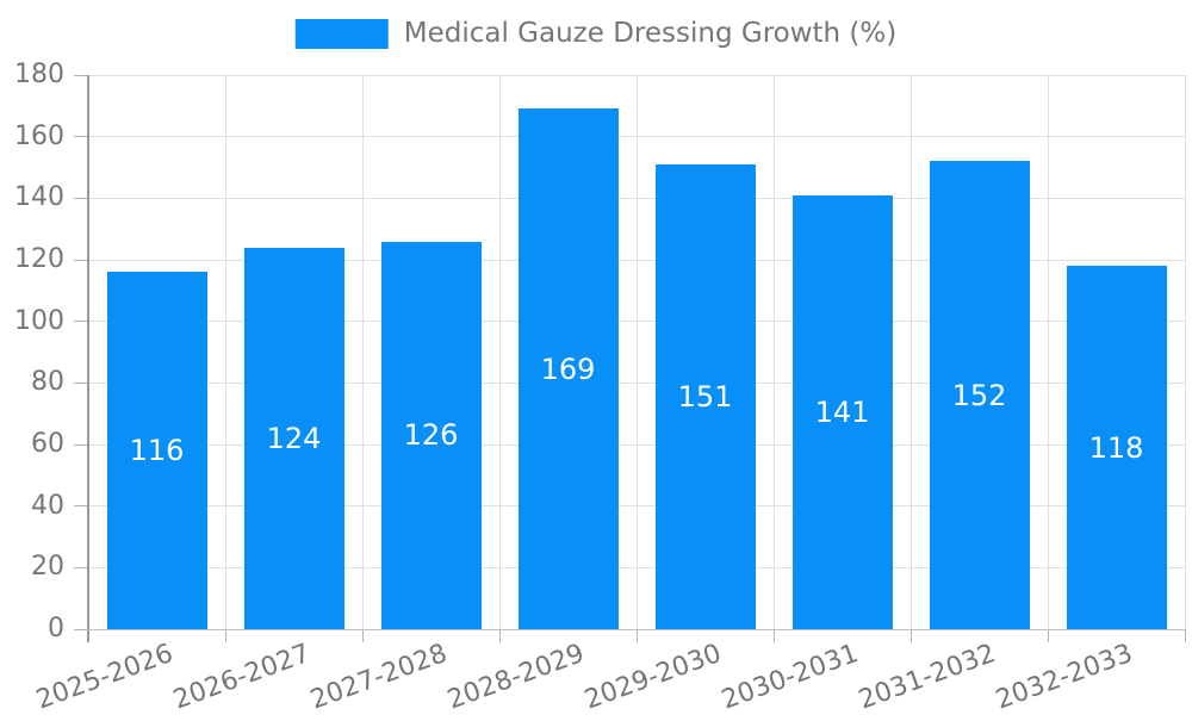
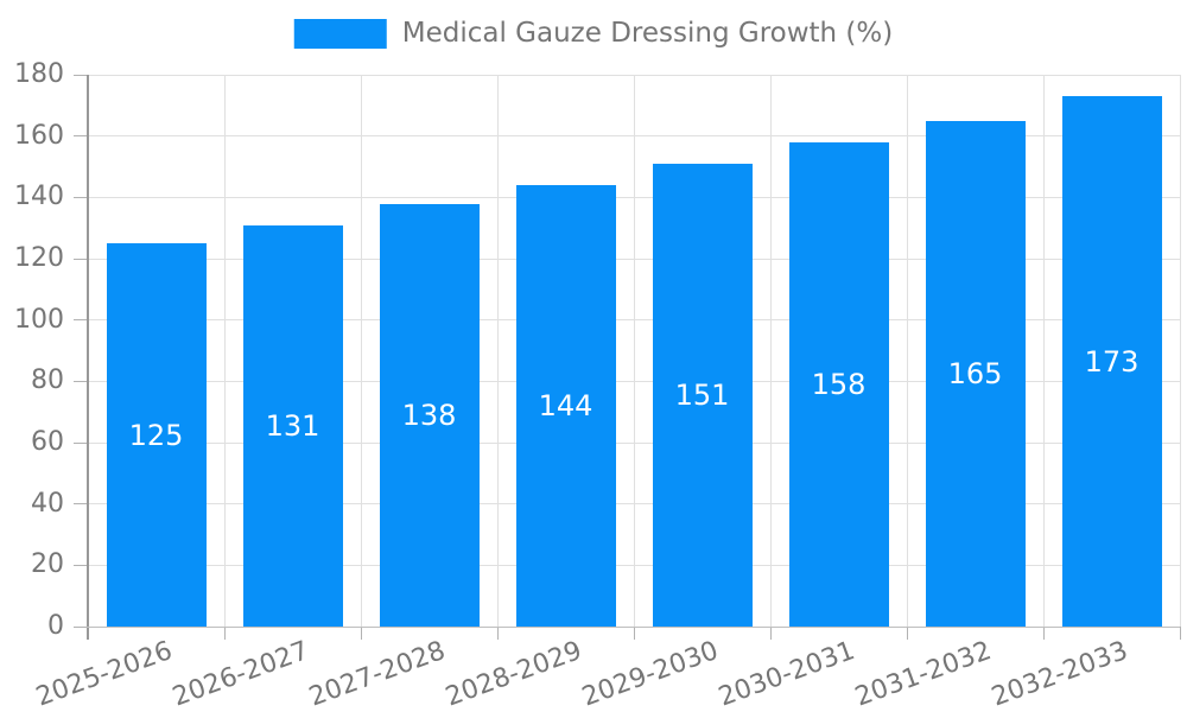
2025-2026: 116 -> 125
2026-2027: 124 -> 131
2027-2028: 126 -> 138
2028-2029: 169 -> 144
2030-2031: 141 -> 158
2031-2032: 152 -> 165
2032-2033: 118 -> 173
